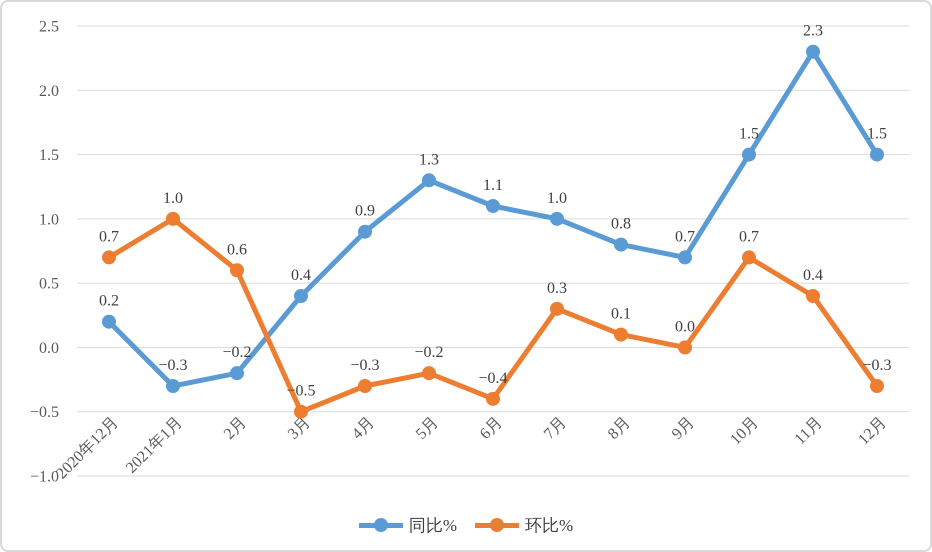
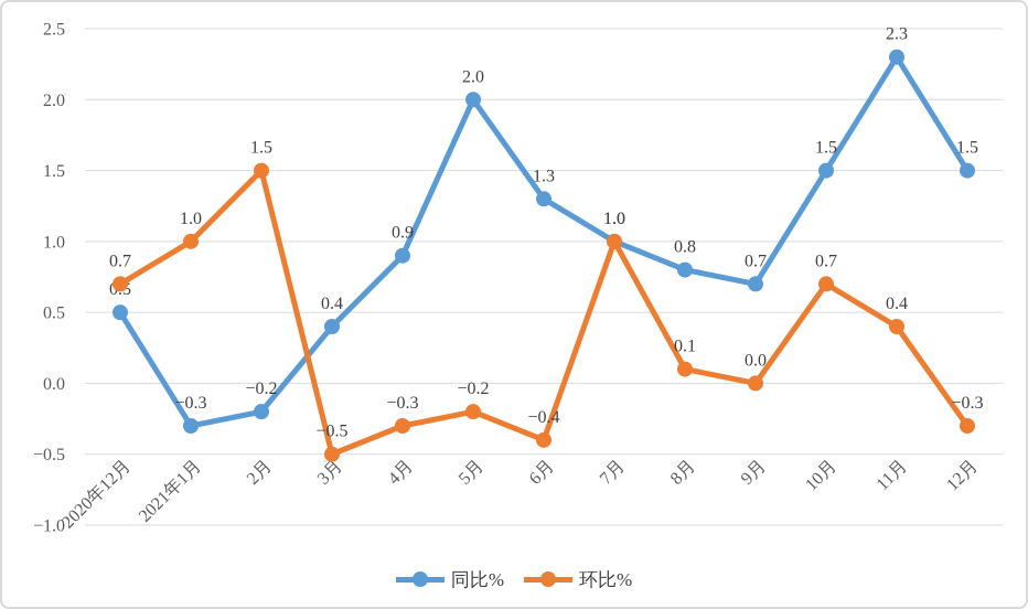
同比%/2020年12月: 0.2 -> 0.5
环比%/2月: 0.6 -> 1.5
同比%/5月: 1.3 -> 2.0
同比%/6月: 1.1 -> 1.3
环比%/7月: 0.3 -> 1.0
